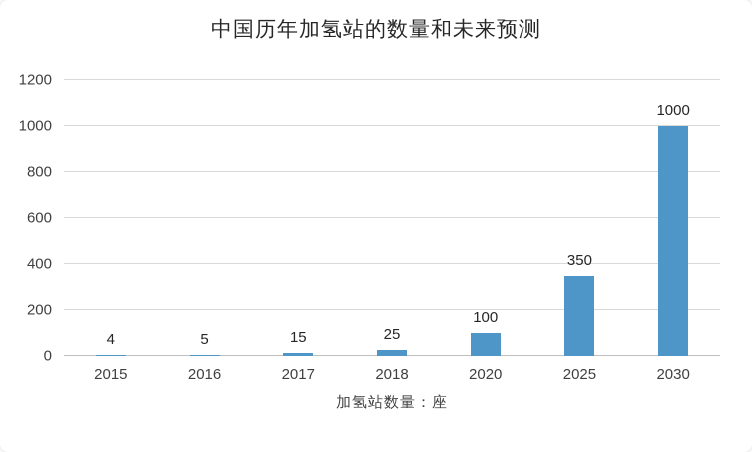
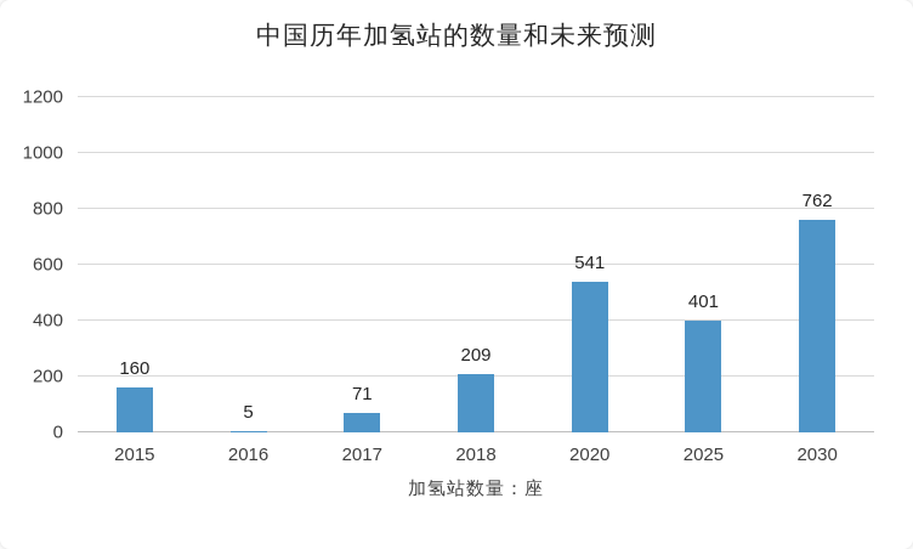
2015: 4 -> 160
2017: 15 -> 71
2018: 25 -> 209
2020: 100 -> 541
2025: 350 -> 401
2030: 1000 -> 762
